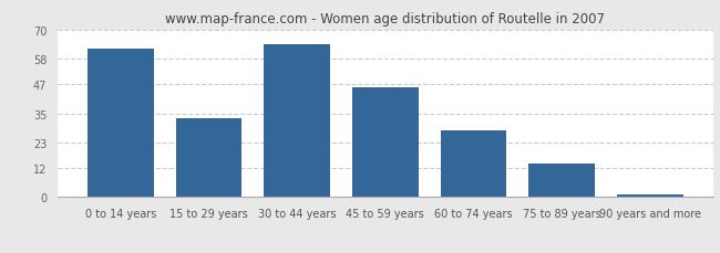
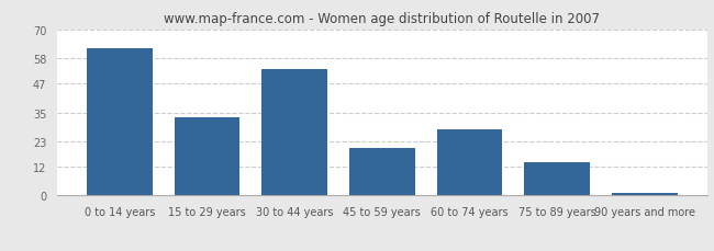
30 to 44 years: 64 -> 53
45 to 59 years: 46 -> 20
